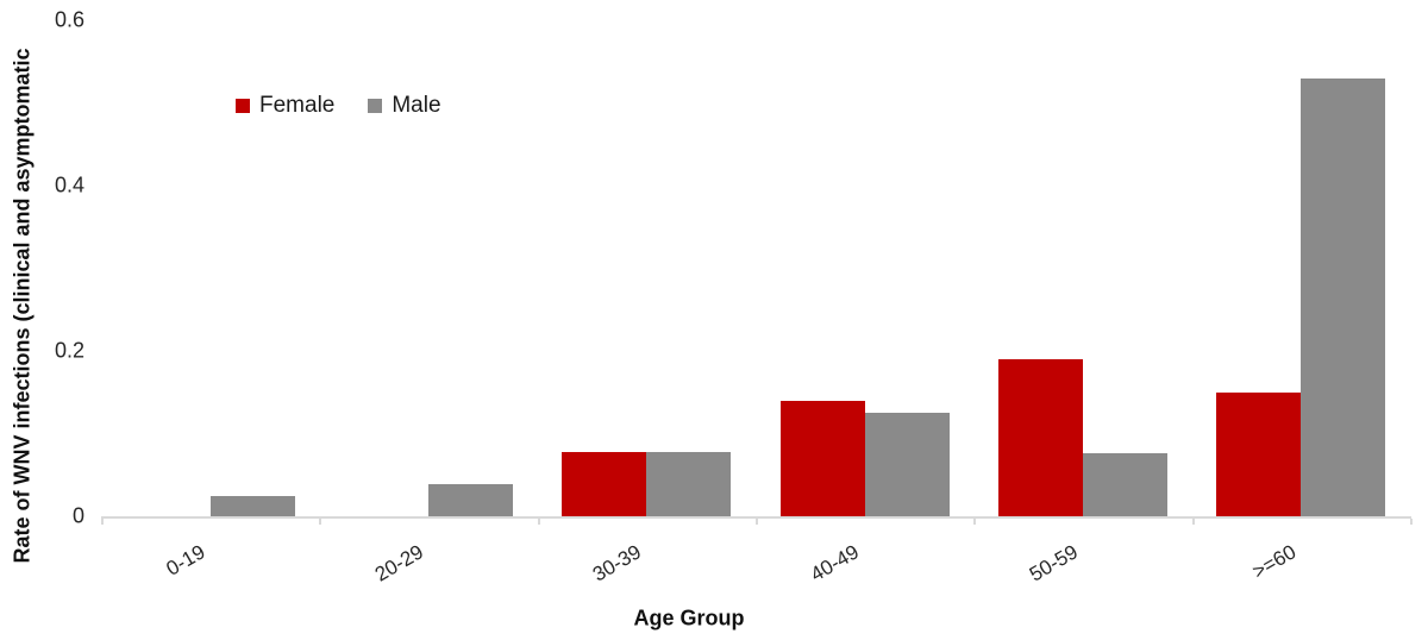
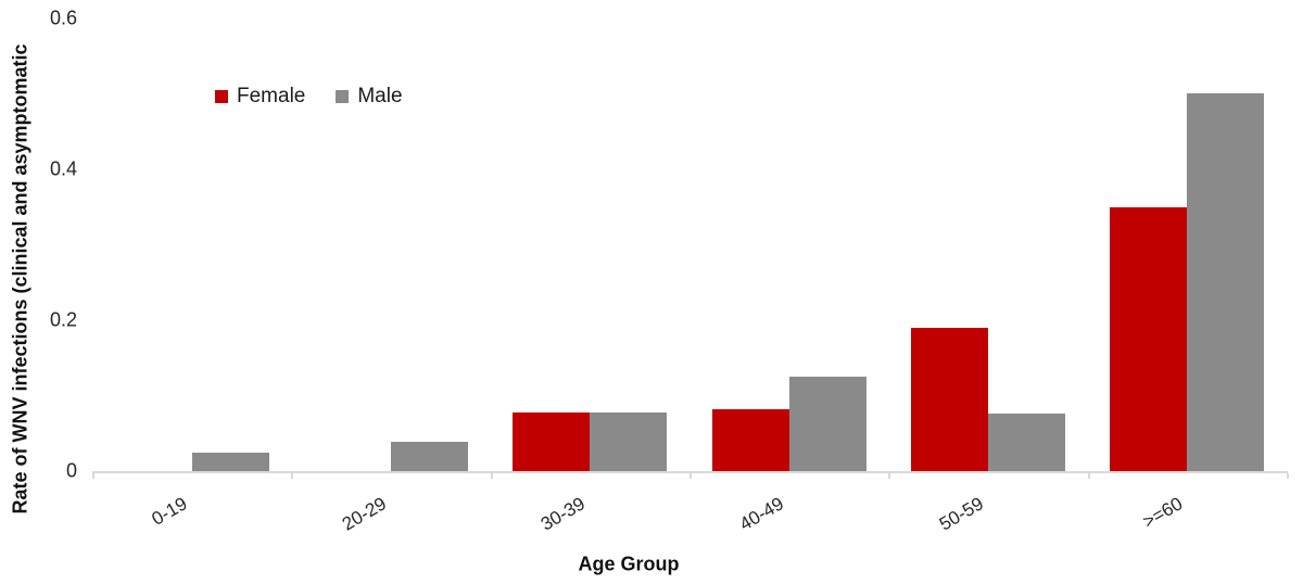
Female/40-49: 0.14 -> 0.08
Female/>=60: 0.15 -> 0.35
Male/>=60: 0.53 -> 0.50
